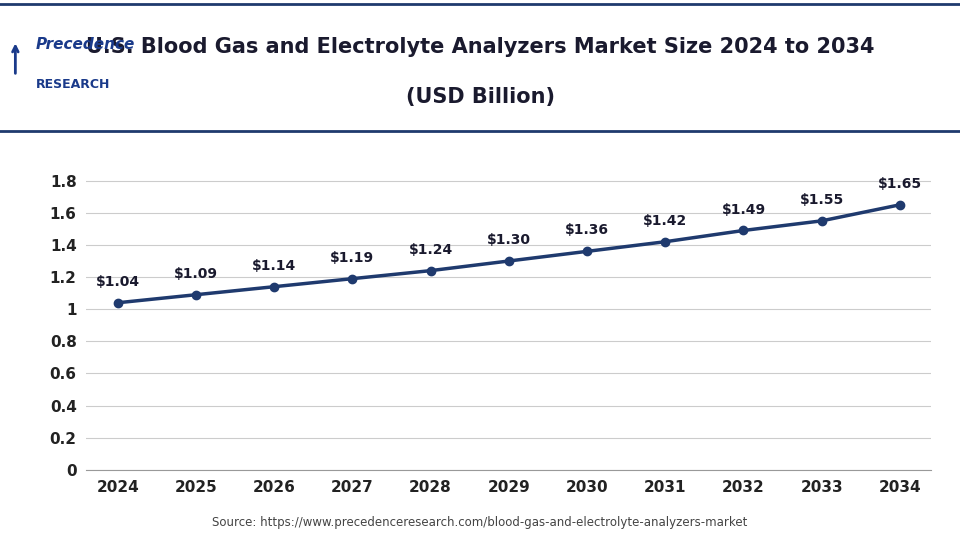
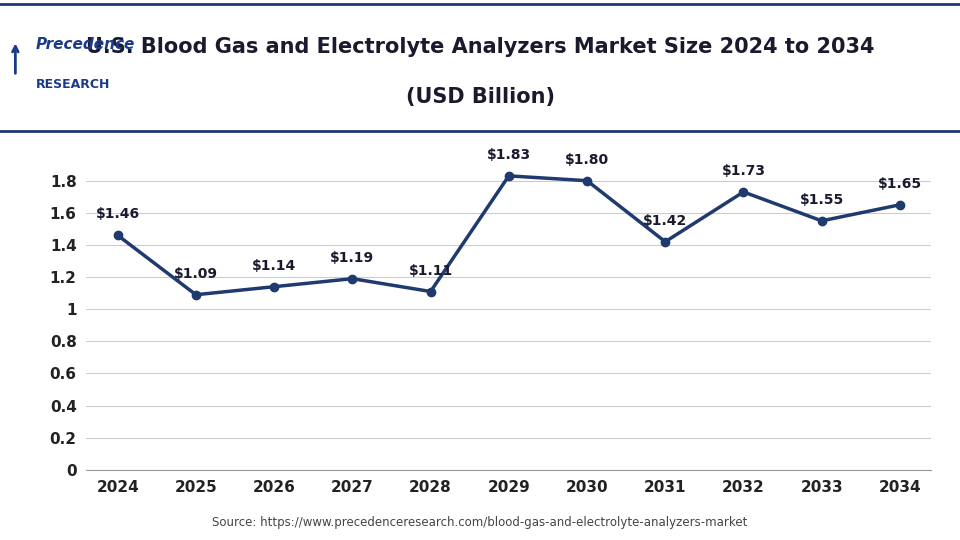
2024: $1.04 -> $1.46
2028: $1.24 -> $1.11
2029: $1.30 -> $1.83
2030: $1.36 -> $1.80
2032: $1.49 -> $1.73
